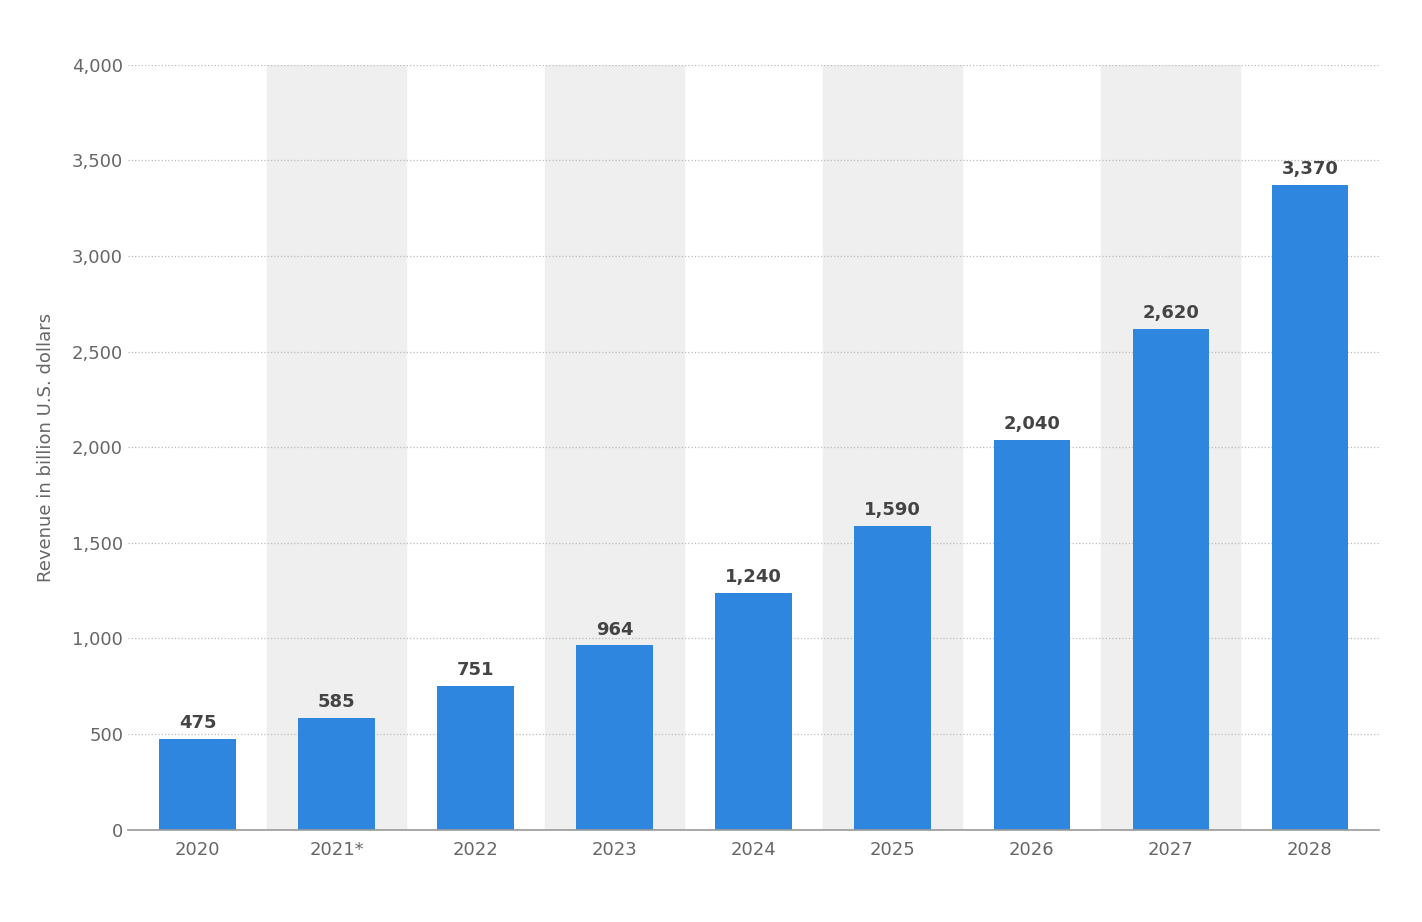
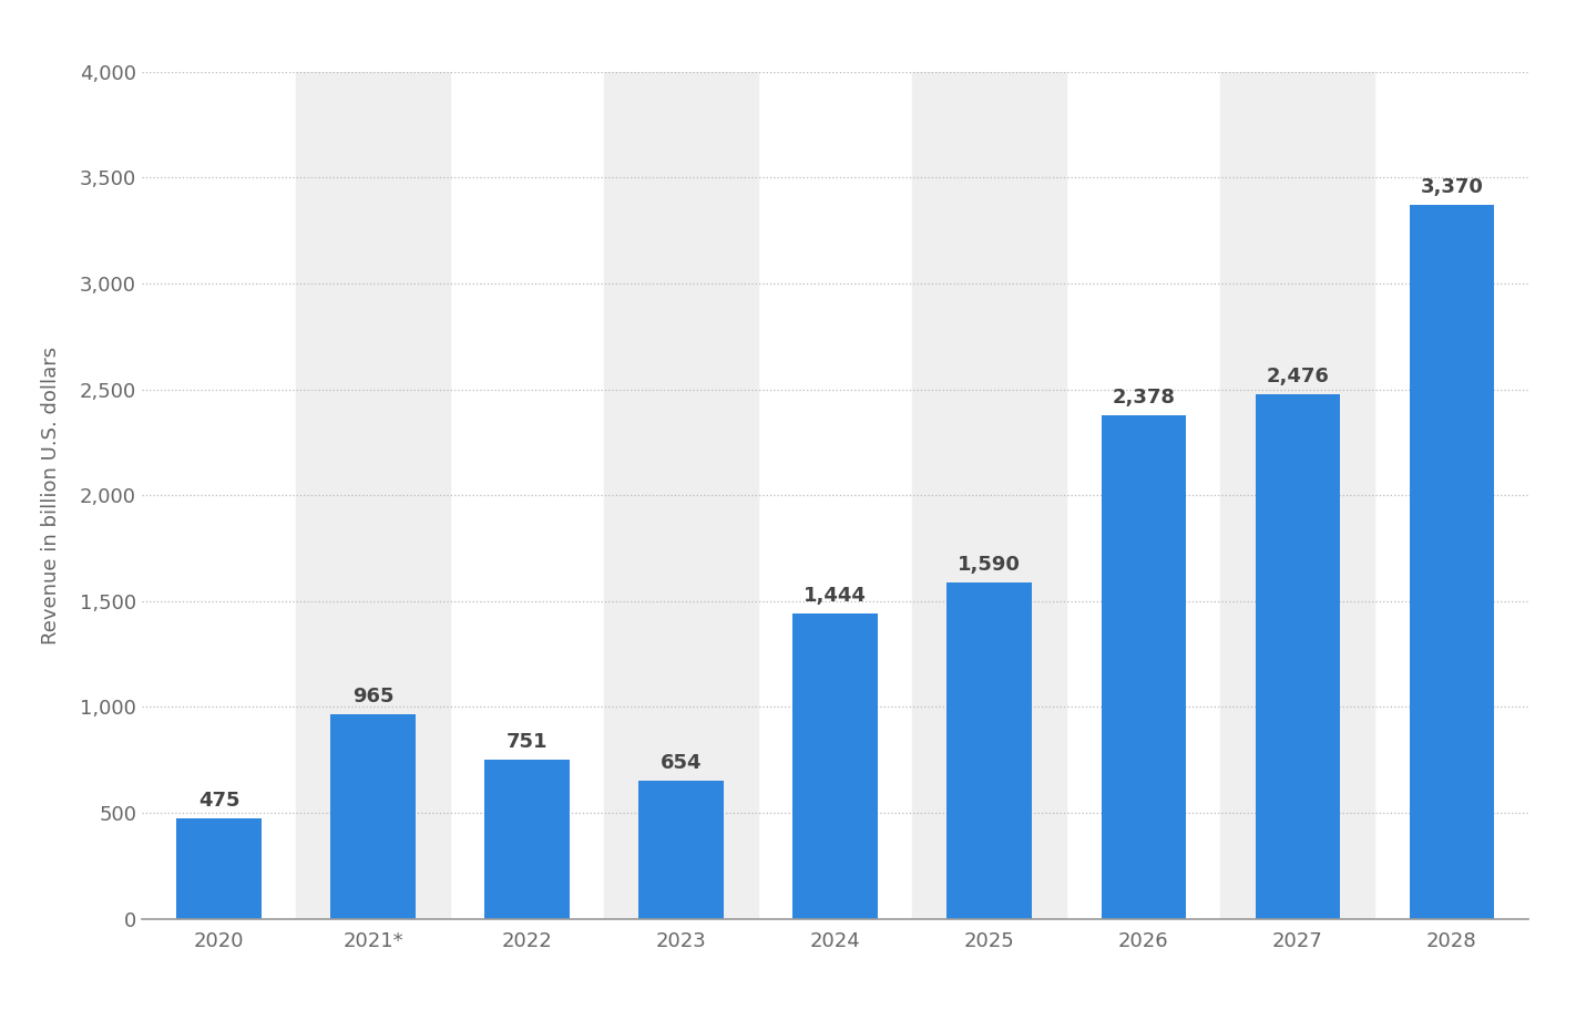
2021*: 585 -> 965
2023: 964 -> 654
2024: 1,240 -> 1,444
2026: 2,040 -> 2,378
2027: 2,620 -> 2,476
